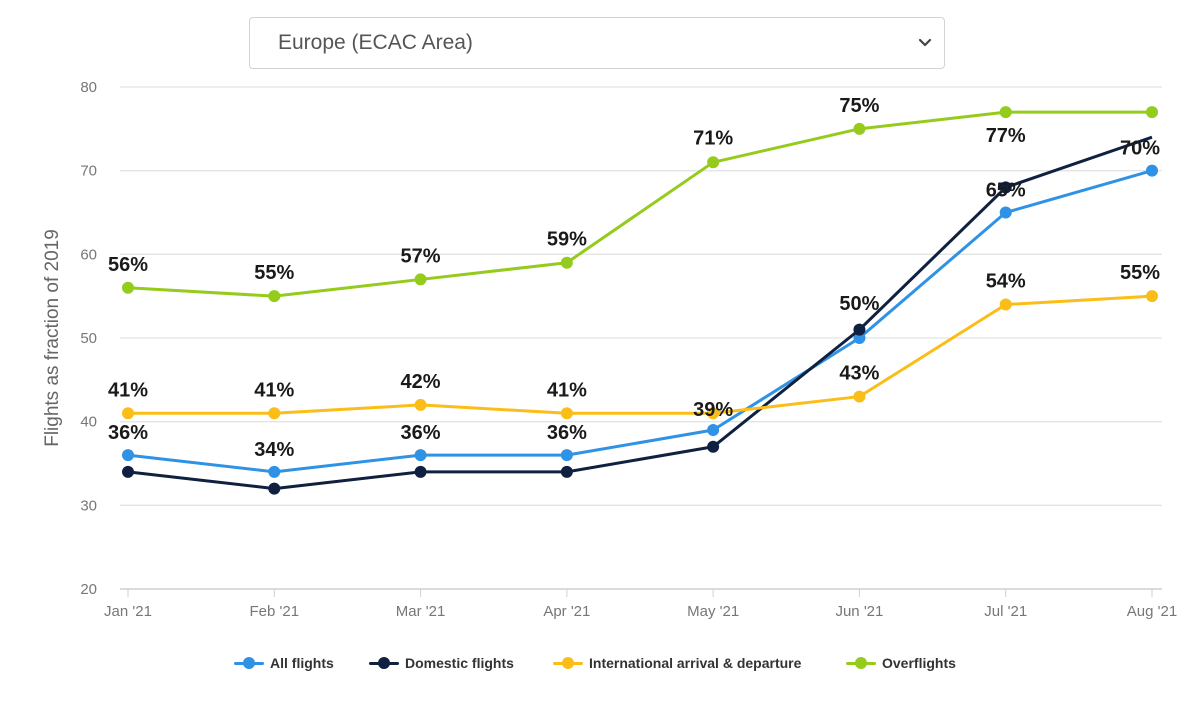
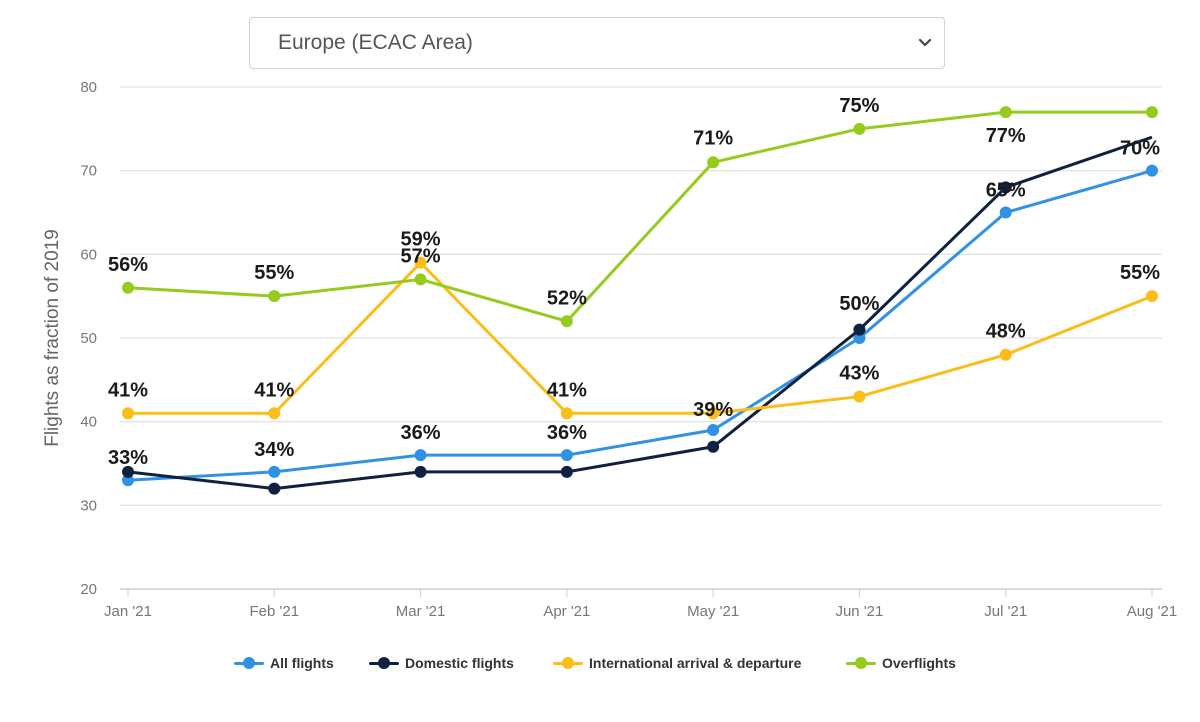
All flights/Jan '21: 36% -> 33%
International arrival & departure/Mar '21: 42% -> 59%
Overflights/Apr '21: 59% -> 52%
International arrival & departure/Jul '21: 54% -> 48%
